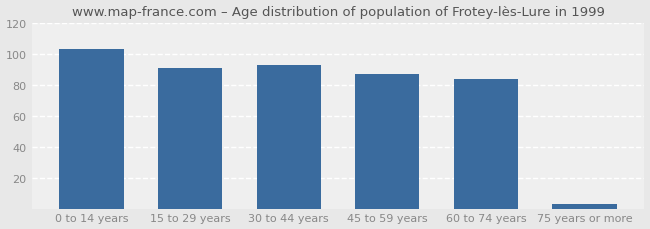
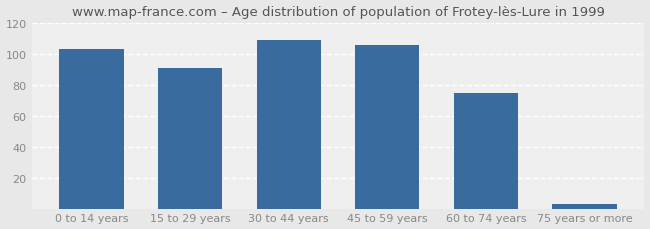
30 to 44 years: 93 -> 109
45 to 59 years: 87 -> 106
60 to 74 years: 84 -> 75
